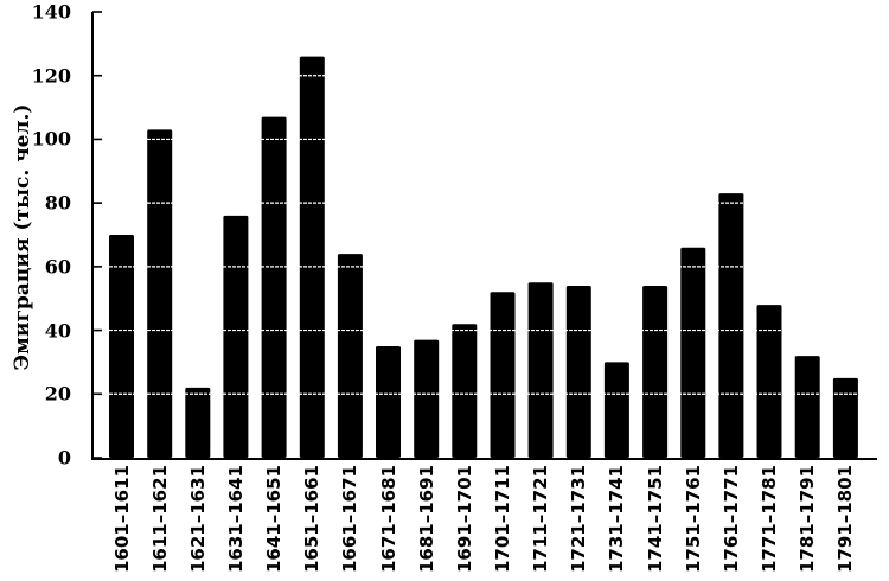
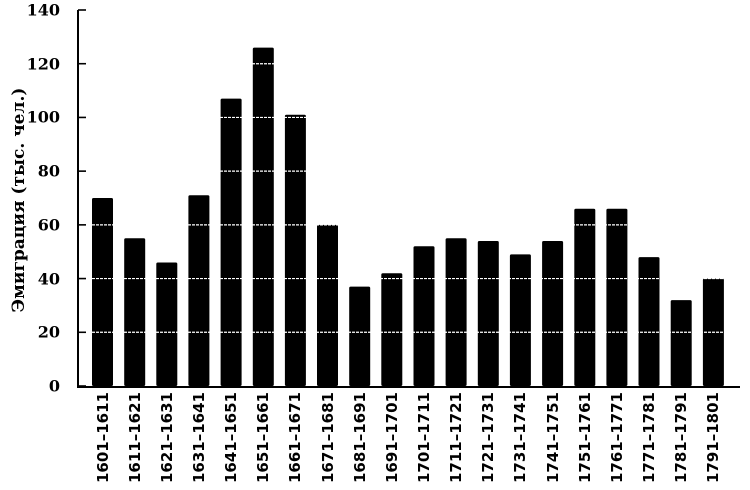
1611–1621: 103 -> 55
1621–1631: 22 -> 46
1631–1641: 76 -> 71
1661–1671: 64 -> 101
1671–1681: 35 -> 60
1731–1741: 30 -> 49
1761–1771: 83 -> 66
1791–1801: 25 -> 40
